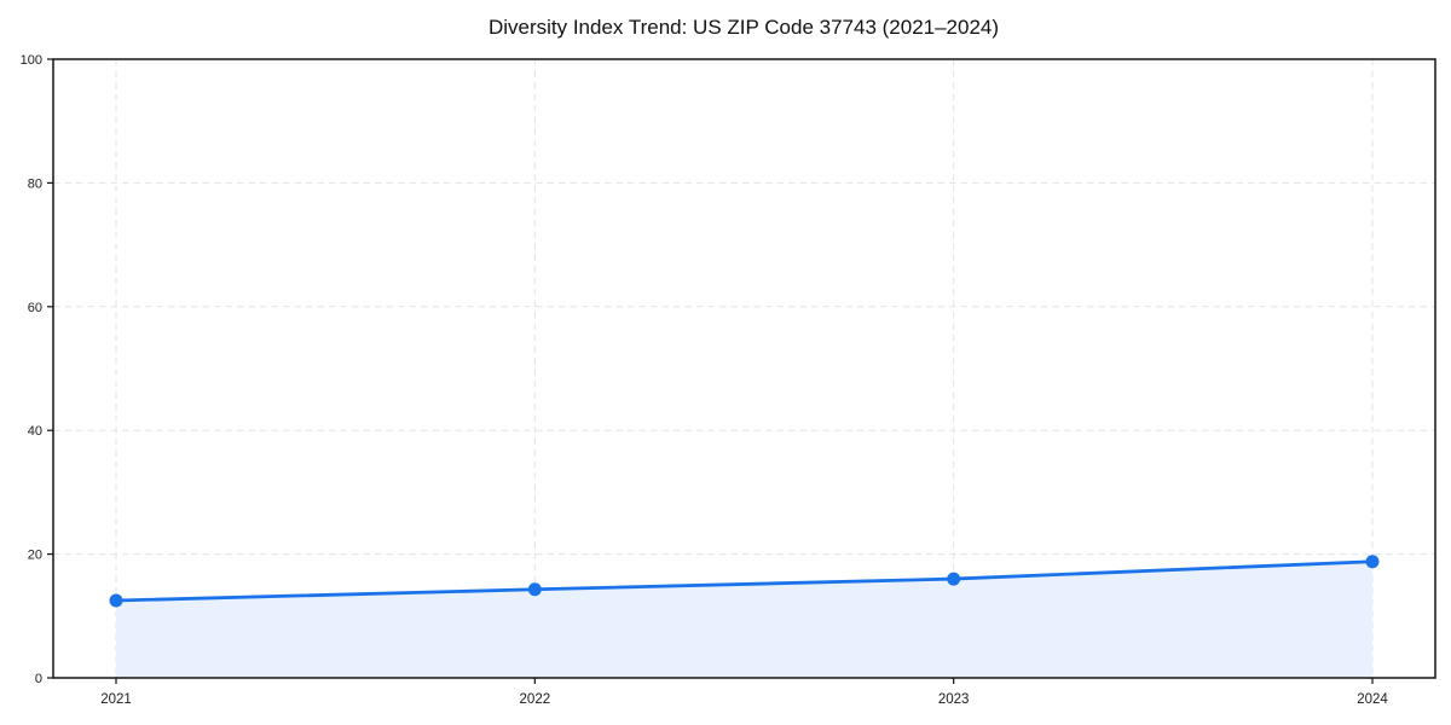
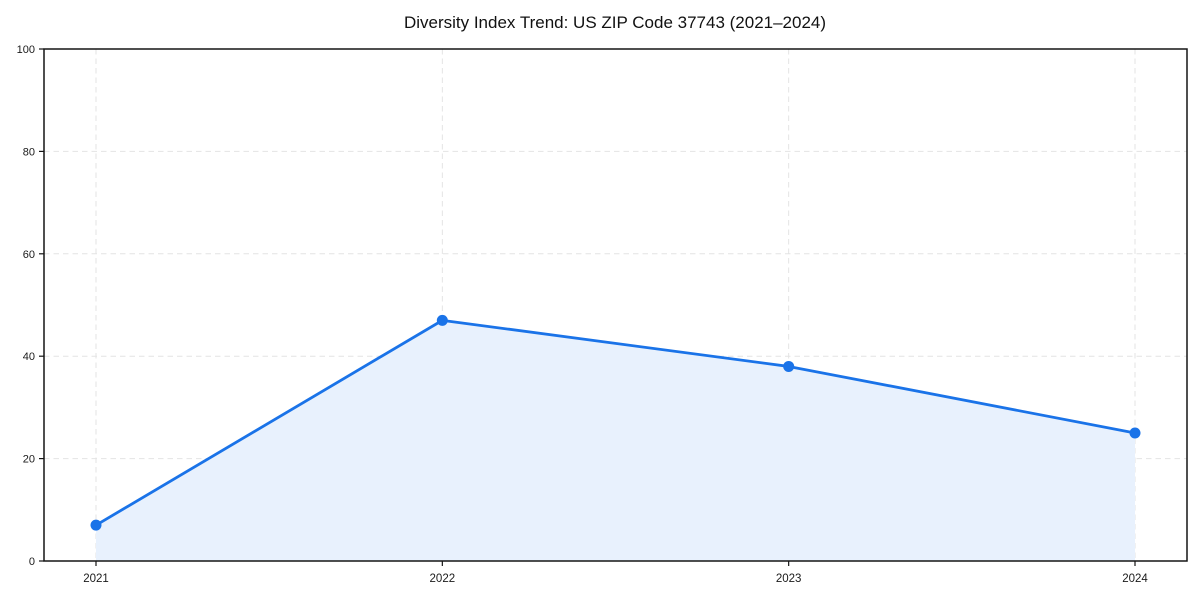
2021: 12 -> 7
2022: 14 -> 47
2023: 16 -> 38
2024: 19 -> 25
